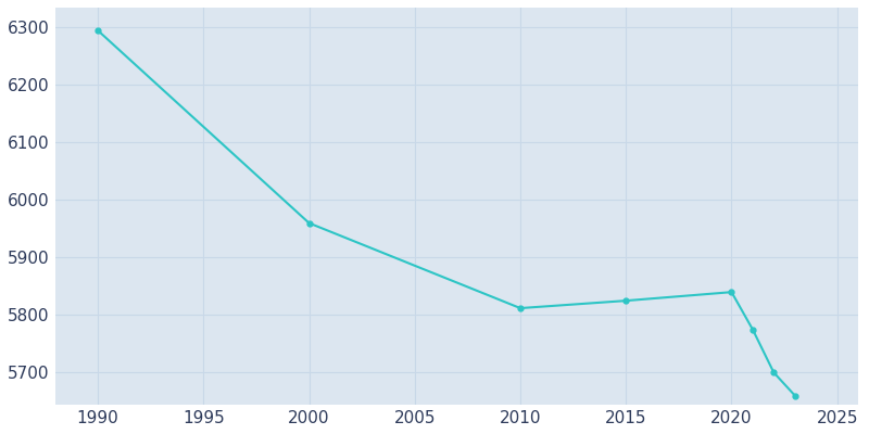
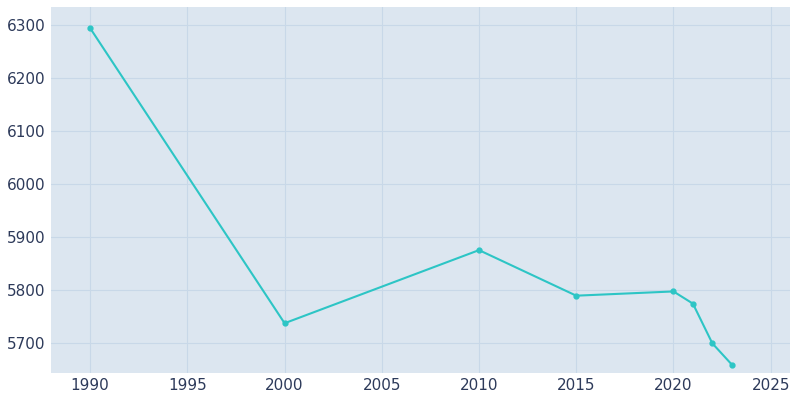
2000: 5960 -> 5738
2010: 5812 -> 5876
2015: 5825 -> 5790
2020: 5840 -> 5798
